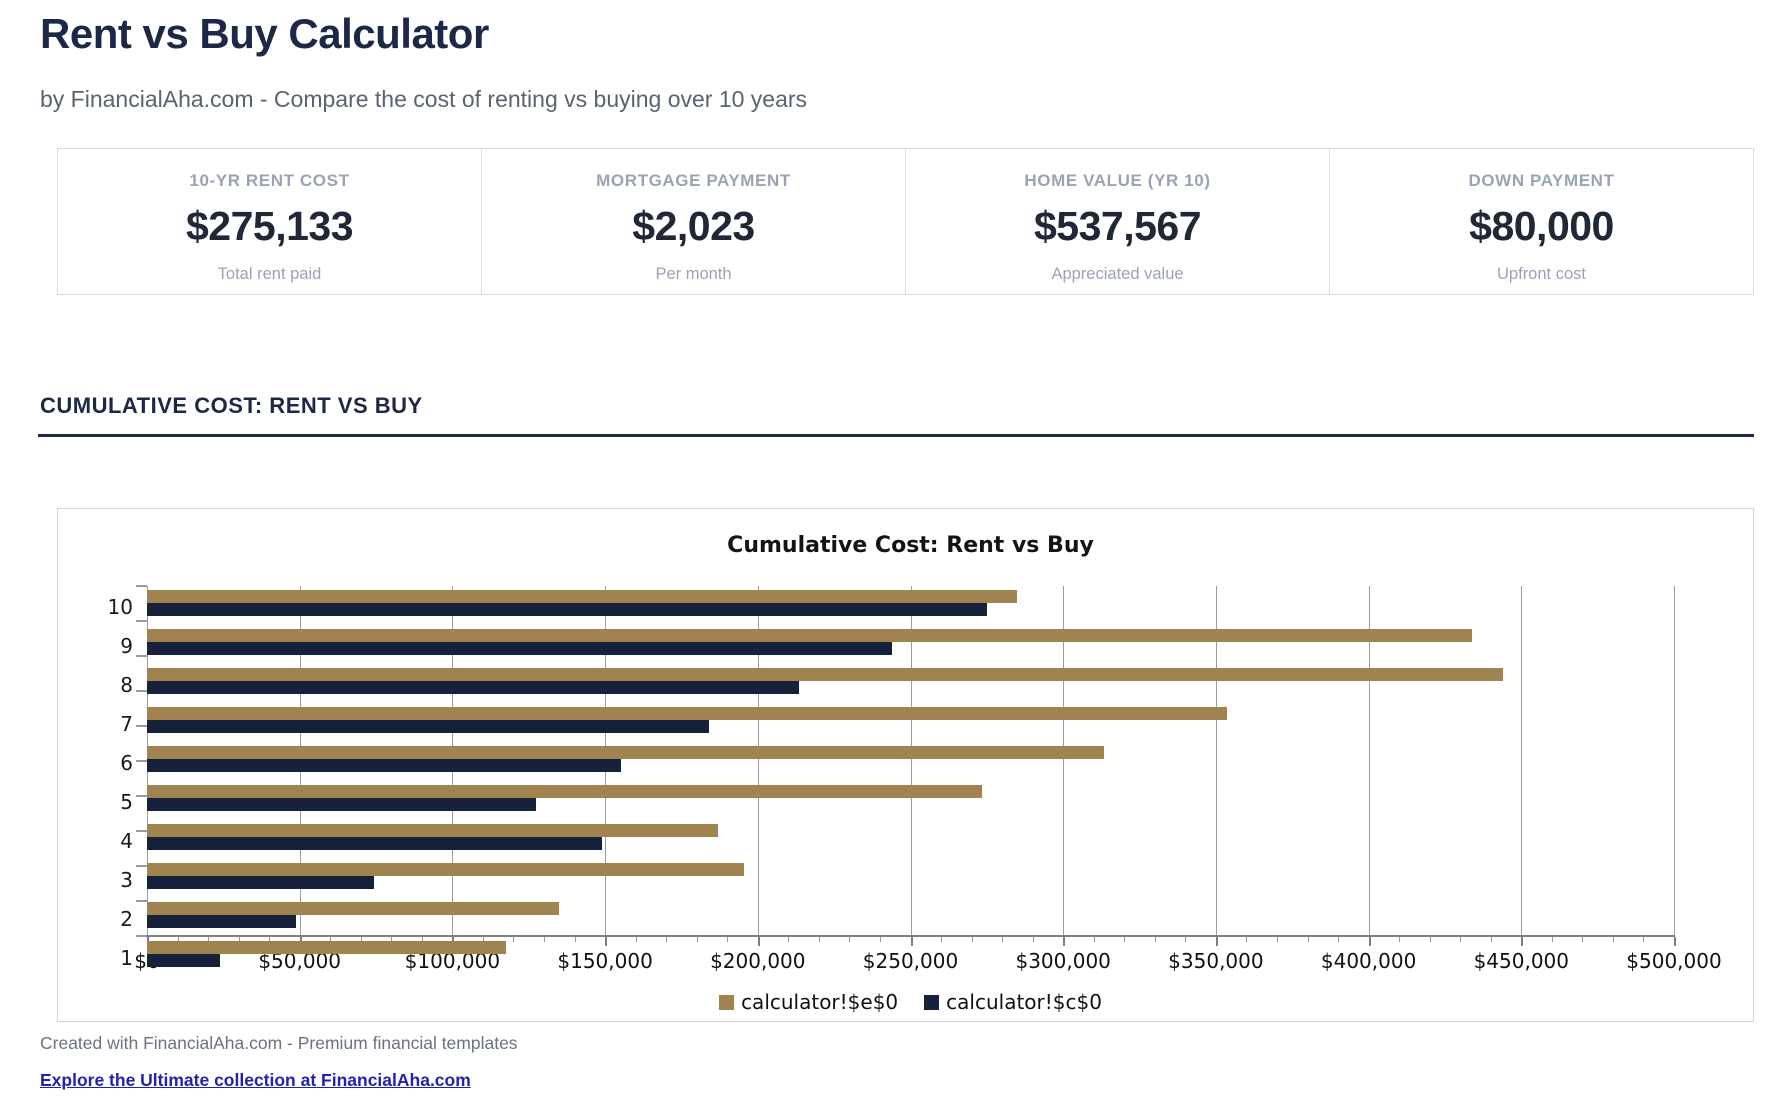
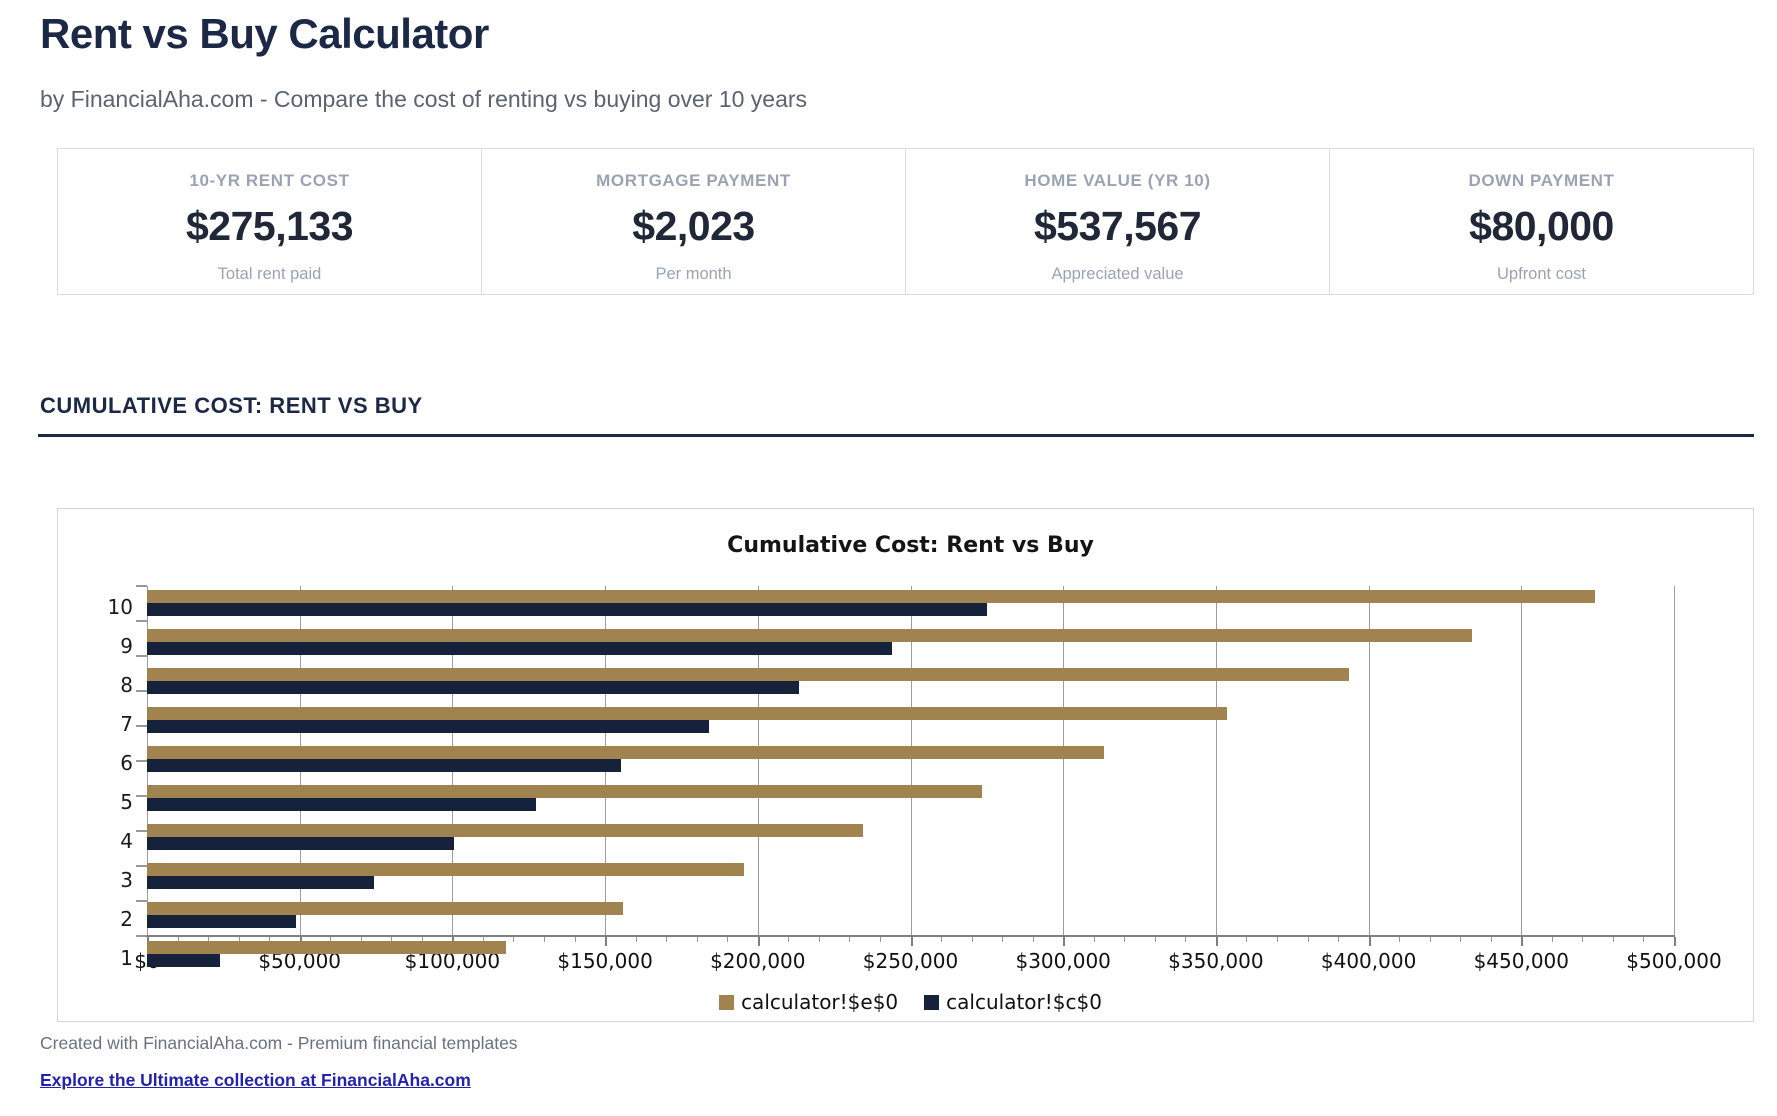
calculator!$e$0/2: $135000 -> $156000
calculator!$e$0/4: $187000 -> $234000
calculator!$c$0/4: $149000 -> $100000
calculator!$e$0/8: $444000 -> $394000
calculator!$e$0/10: $285000 -> $474000
